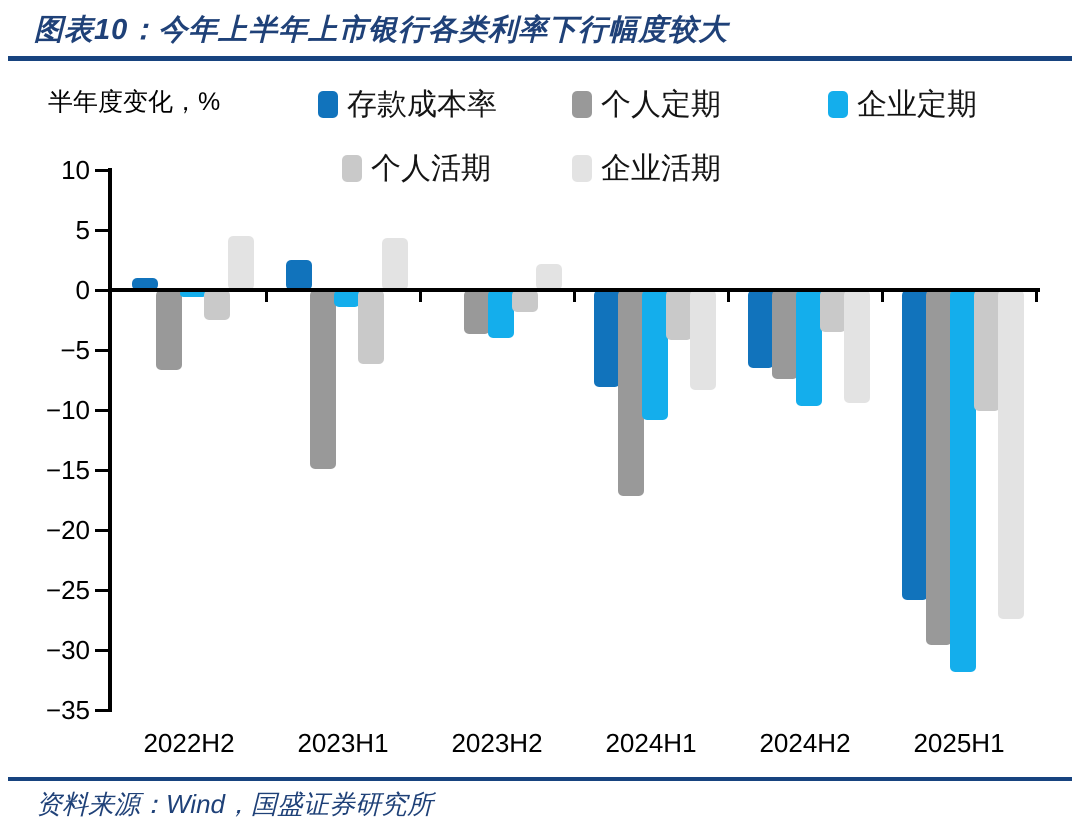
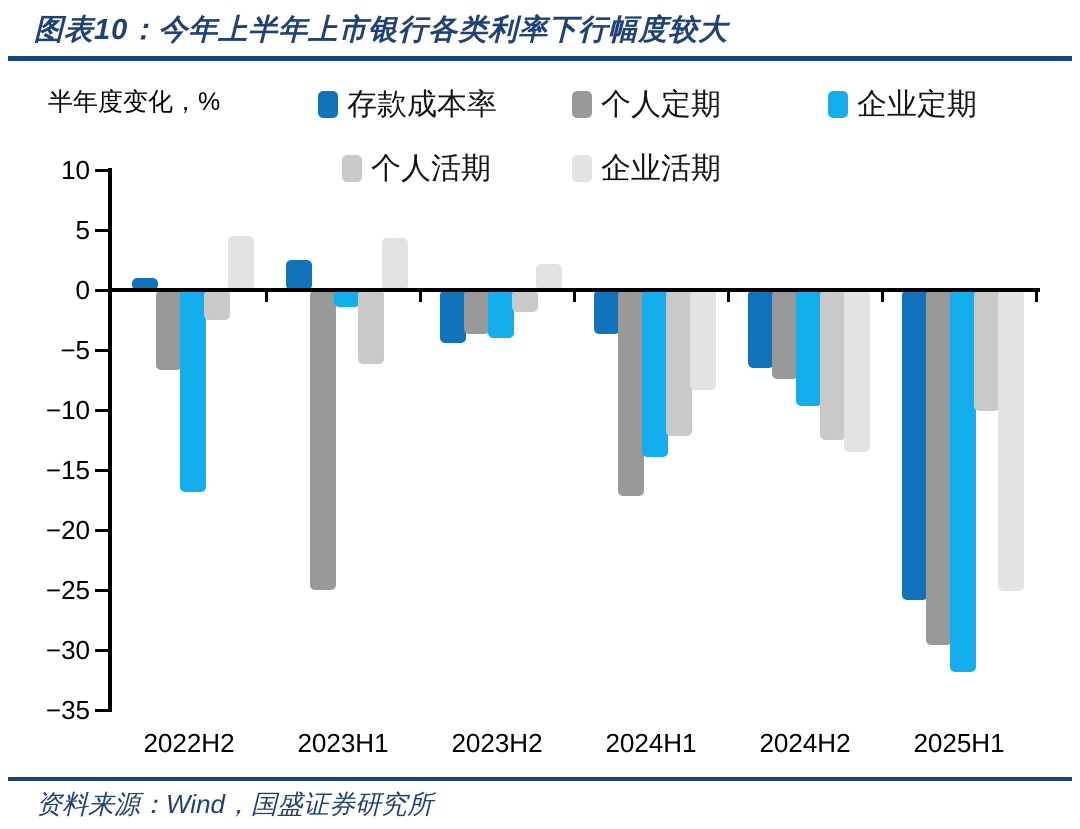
企业定期/2022H2: -0.6 -> -16.8
个人定期/2023H1: -14.9 -> -25.0
存款成本率/2023H2: -0.2 -> -4.4
存款成本率/2024H1: -8.1 -> -3.7
企业定期/2024H1: -10.8 -> -13.9
个人活期/2024H1: -4.2 -> -12.2
个人活期/2024H2: -3.5 -> -12.5
企业活期/2024H2: -9.4 -> -13.5
企业活期/2025H1: -27.4 -> -25.1
